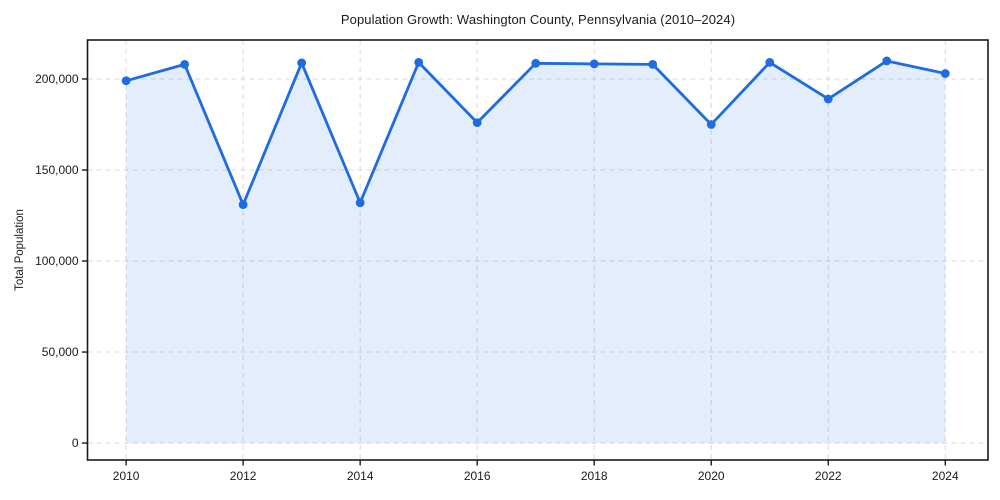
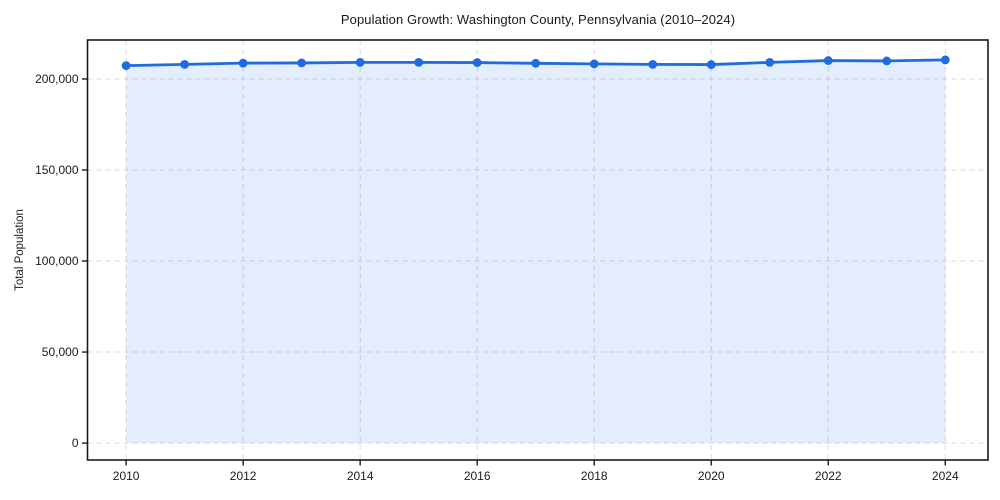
2010: 199000 -> 207000
2012: 131000 -> 209000
2014: 132000 -> 209000
2016: 176000 -> 209000
2020: 175000 -> 208000
2022: 189000 -> 210000
2024: 203000 -> 210000
